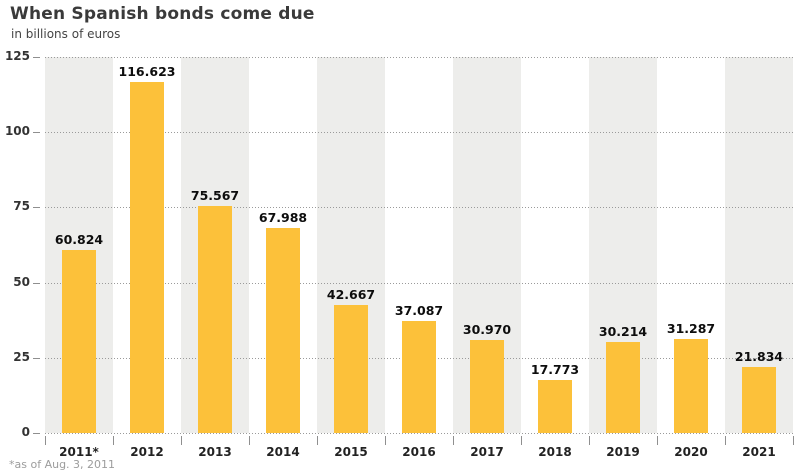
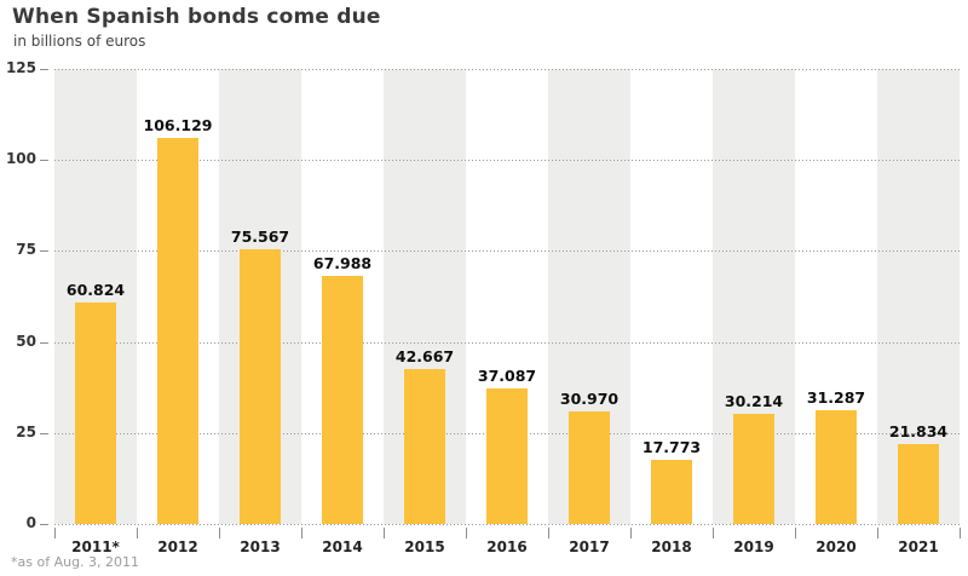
2012: 116.623 -> 106.129
